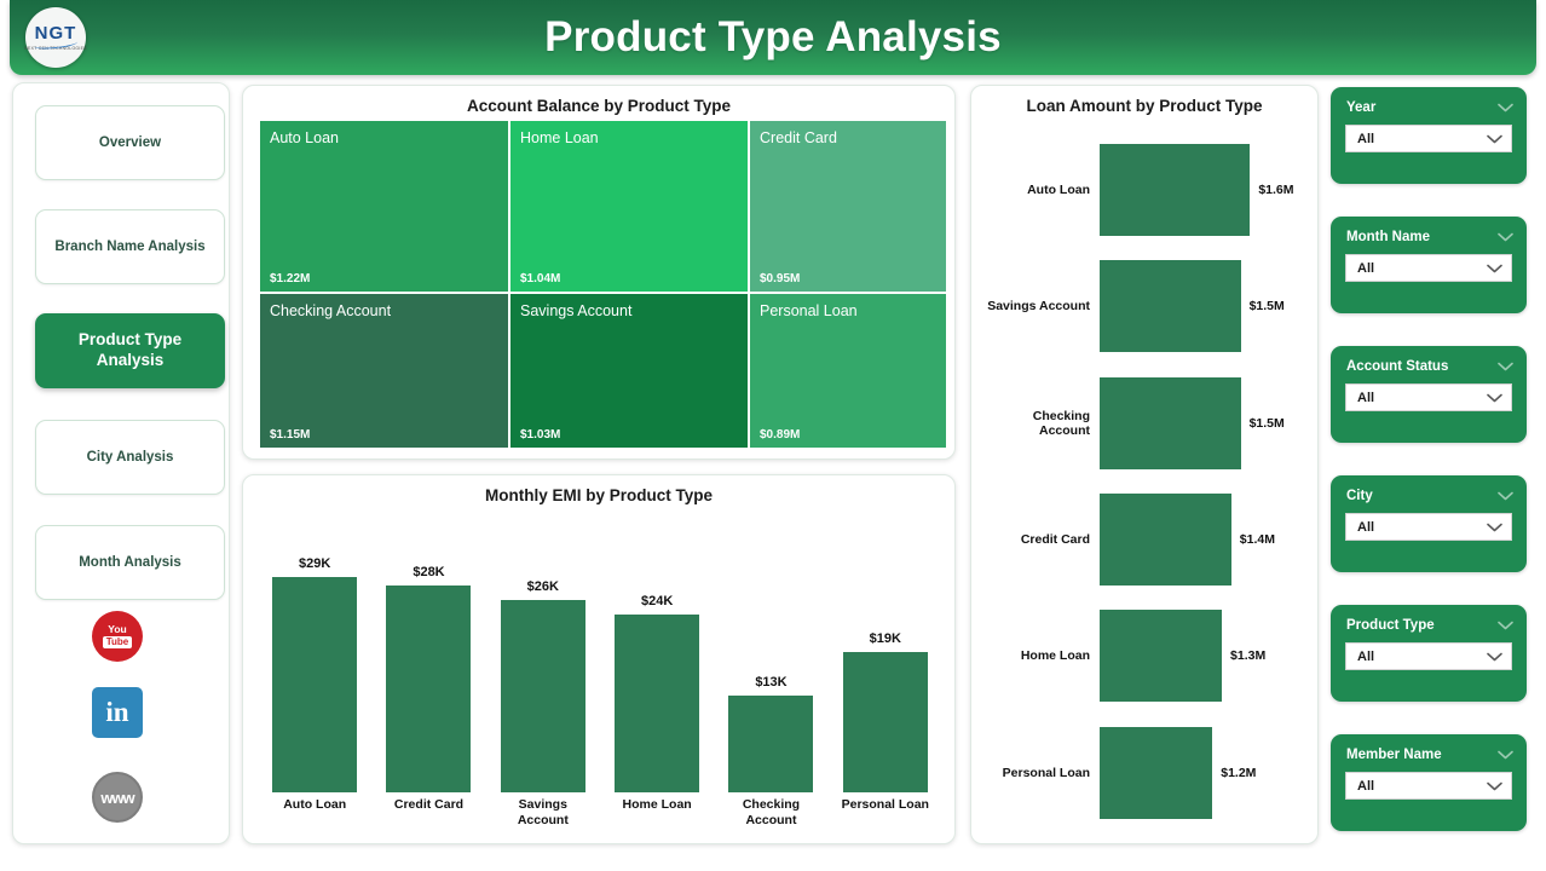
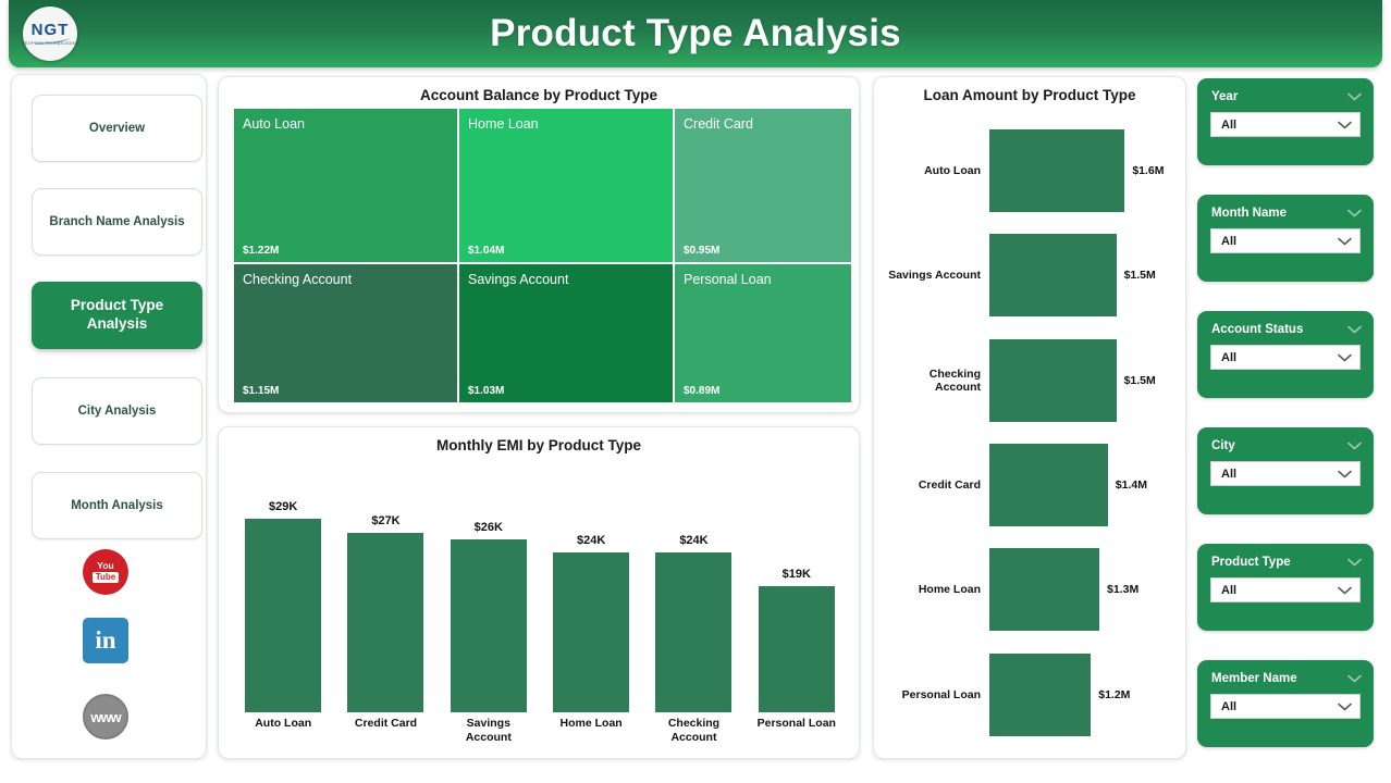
Monthly EMI by Product Type/Credit Card: $28K -> $27K
Monthly EMI by Product Type/Checking Account: $13K -> $24K
